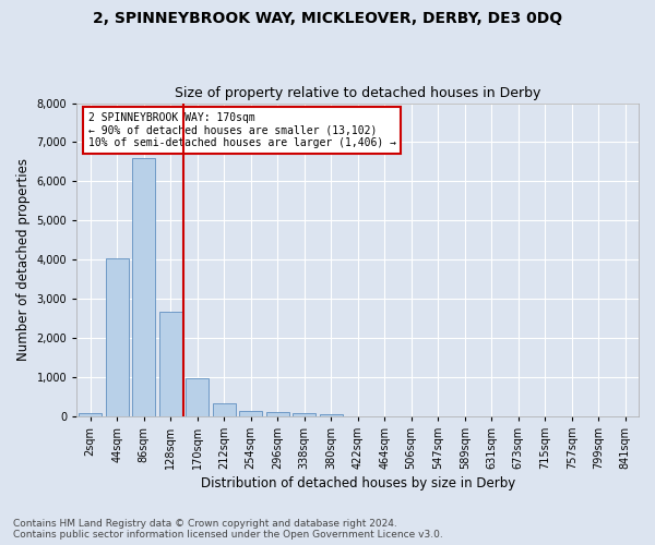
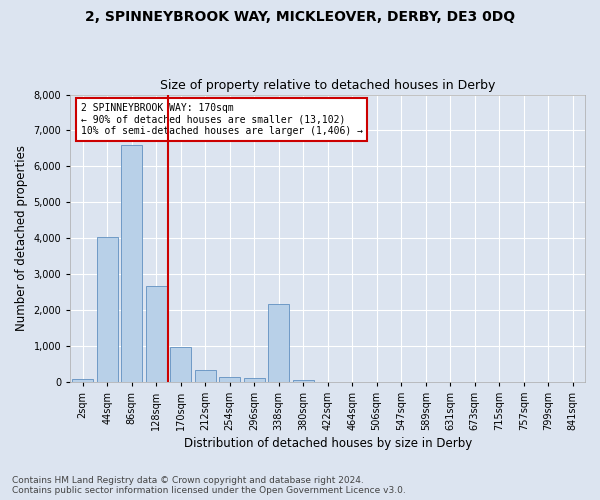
338sqm: 70 -> 2,150
